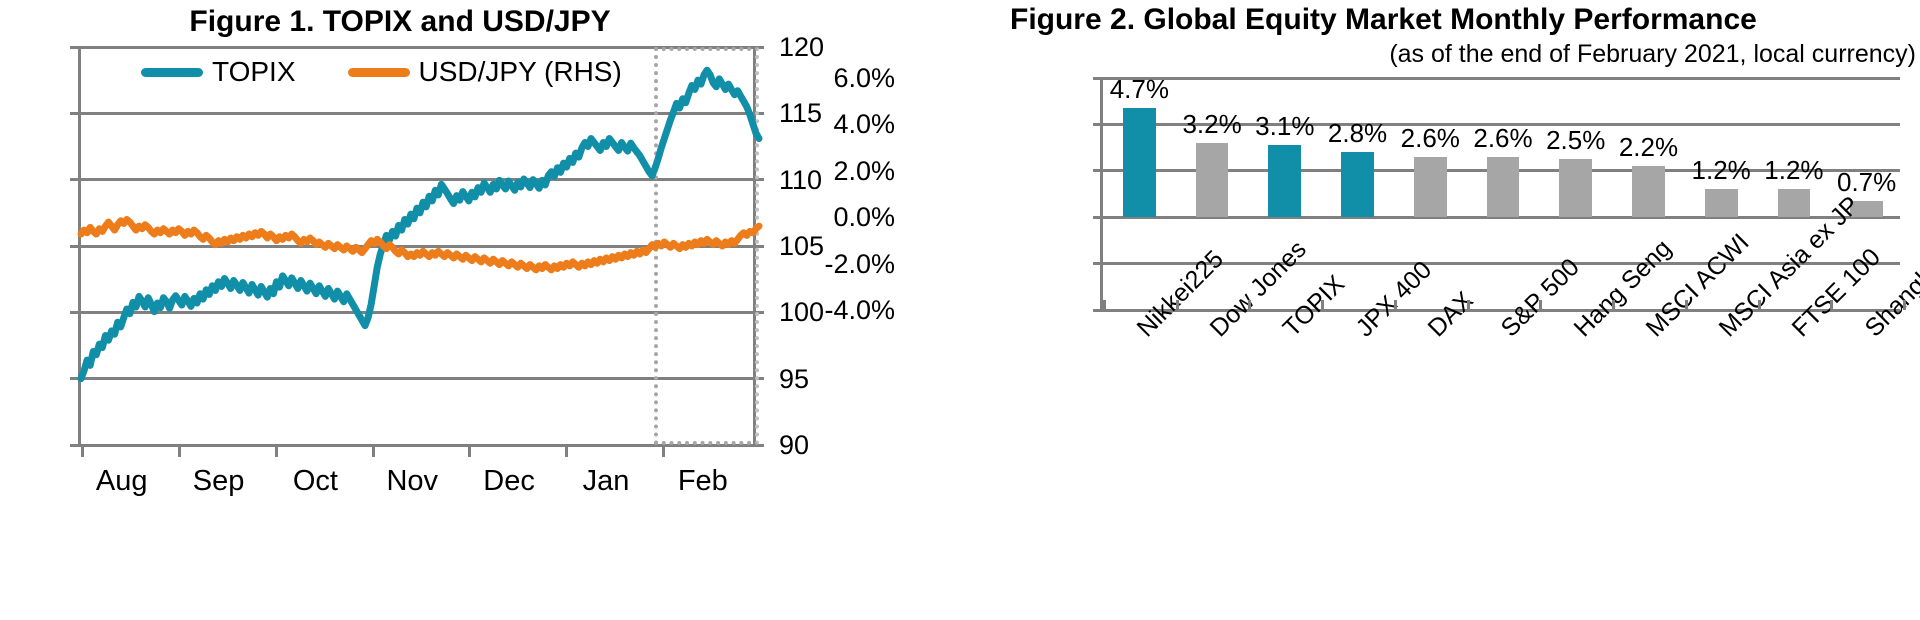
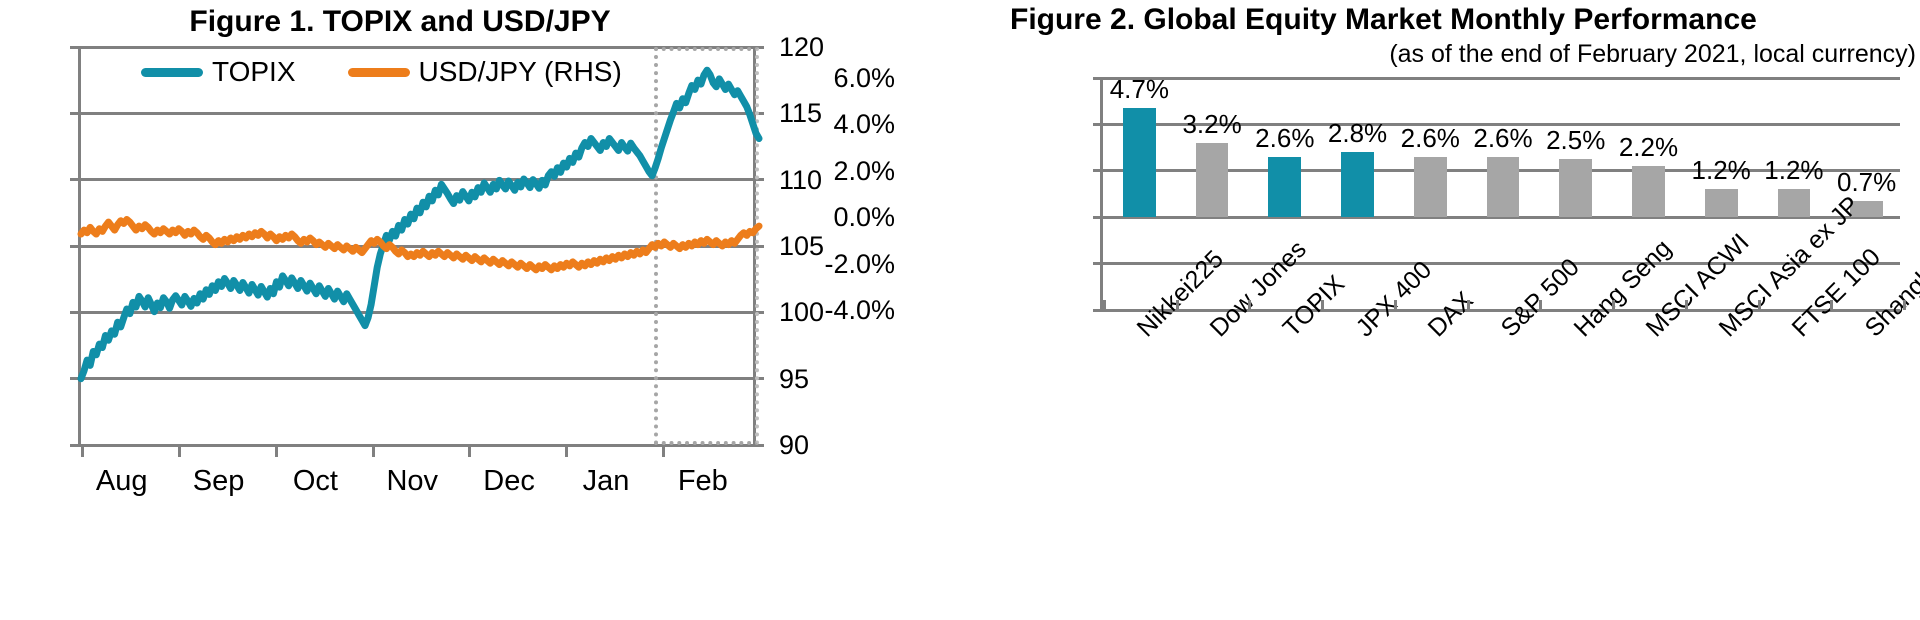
Figure 2. Global Equity Market Monthly Performance/TOPIX: 3.1% -> 2.6%
